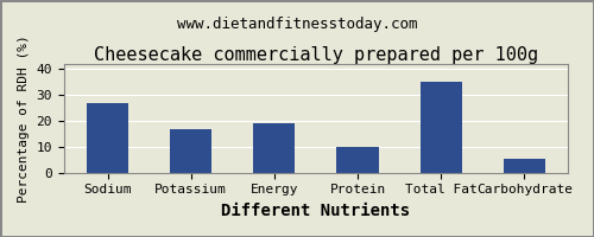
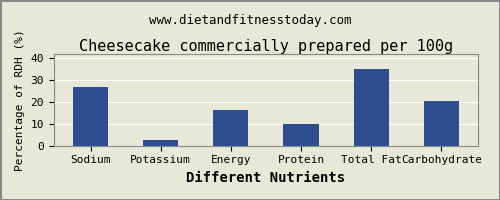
Potassium: 17.0 -> 2.5
Energy: 19.0 -> 16.5
Carbohydrate: 5.5 -> 20.5
